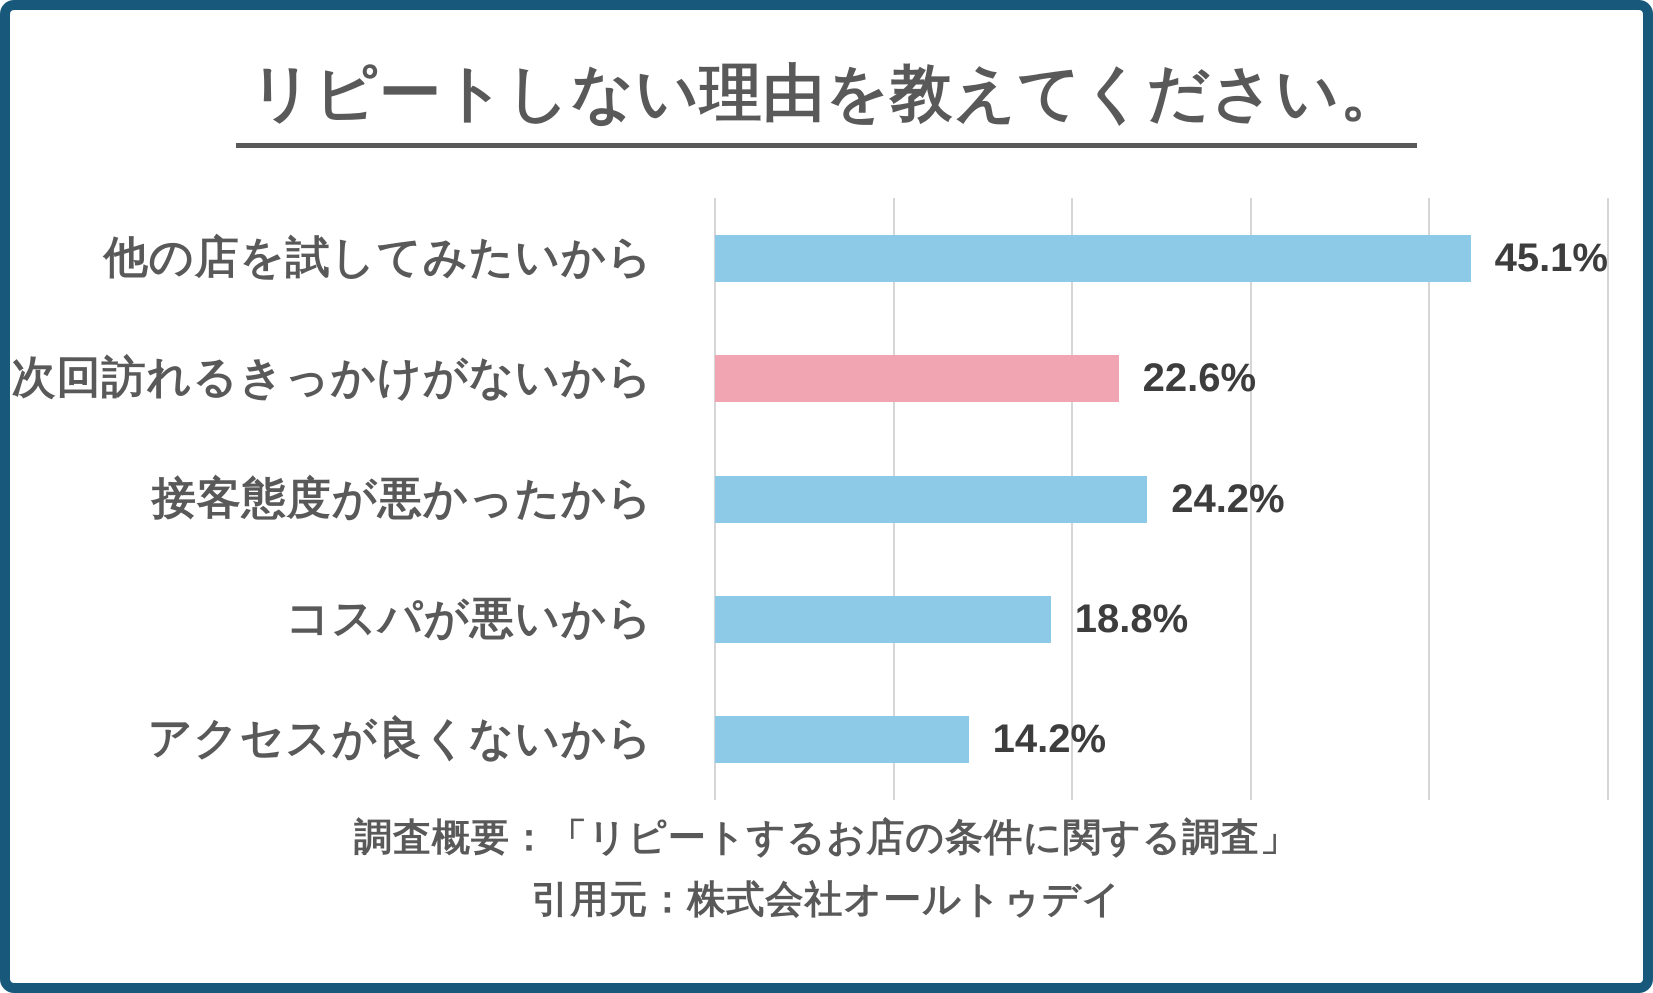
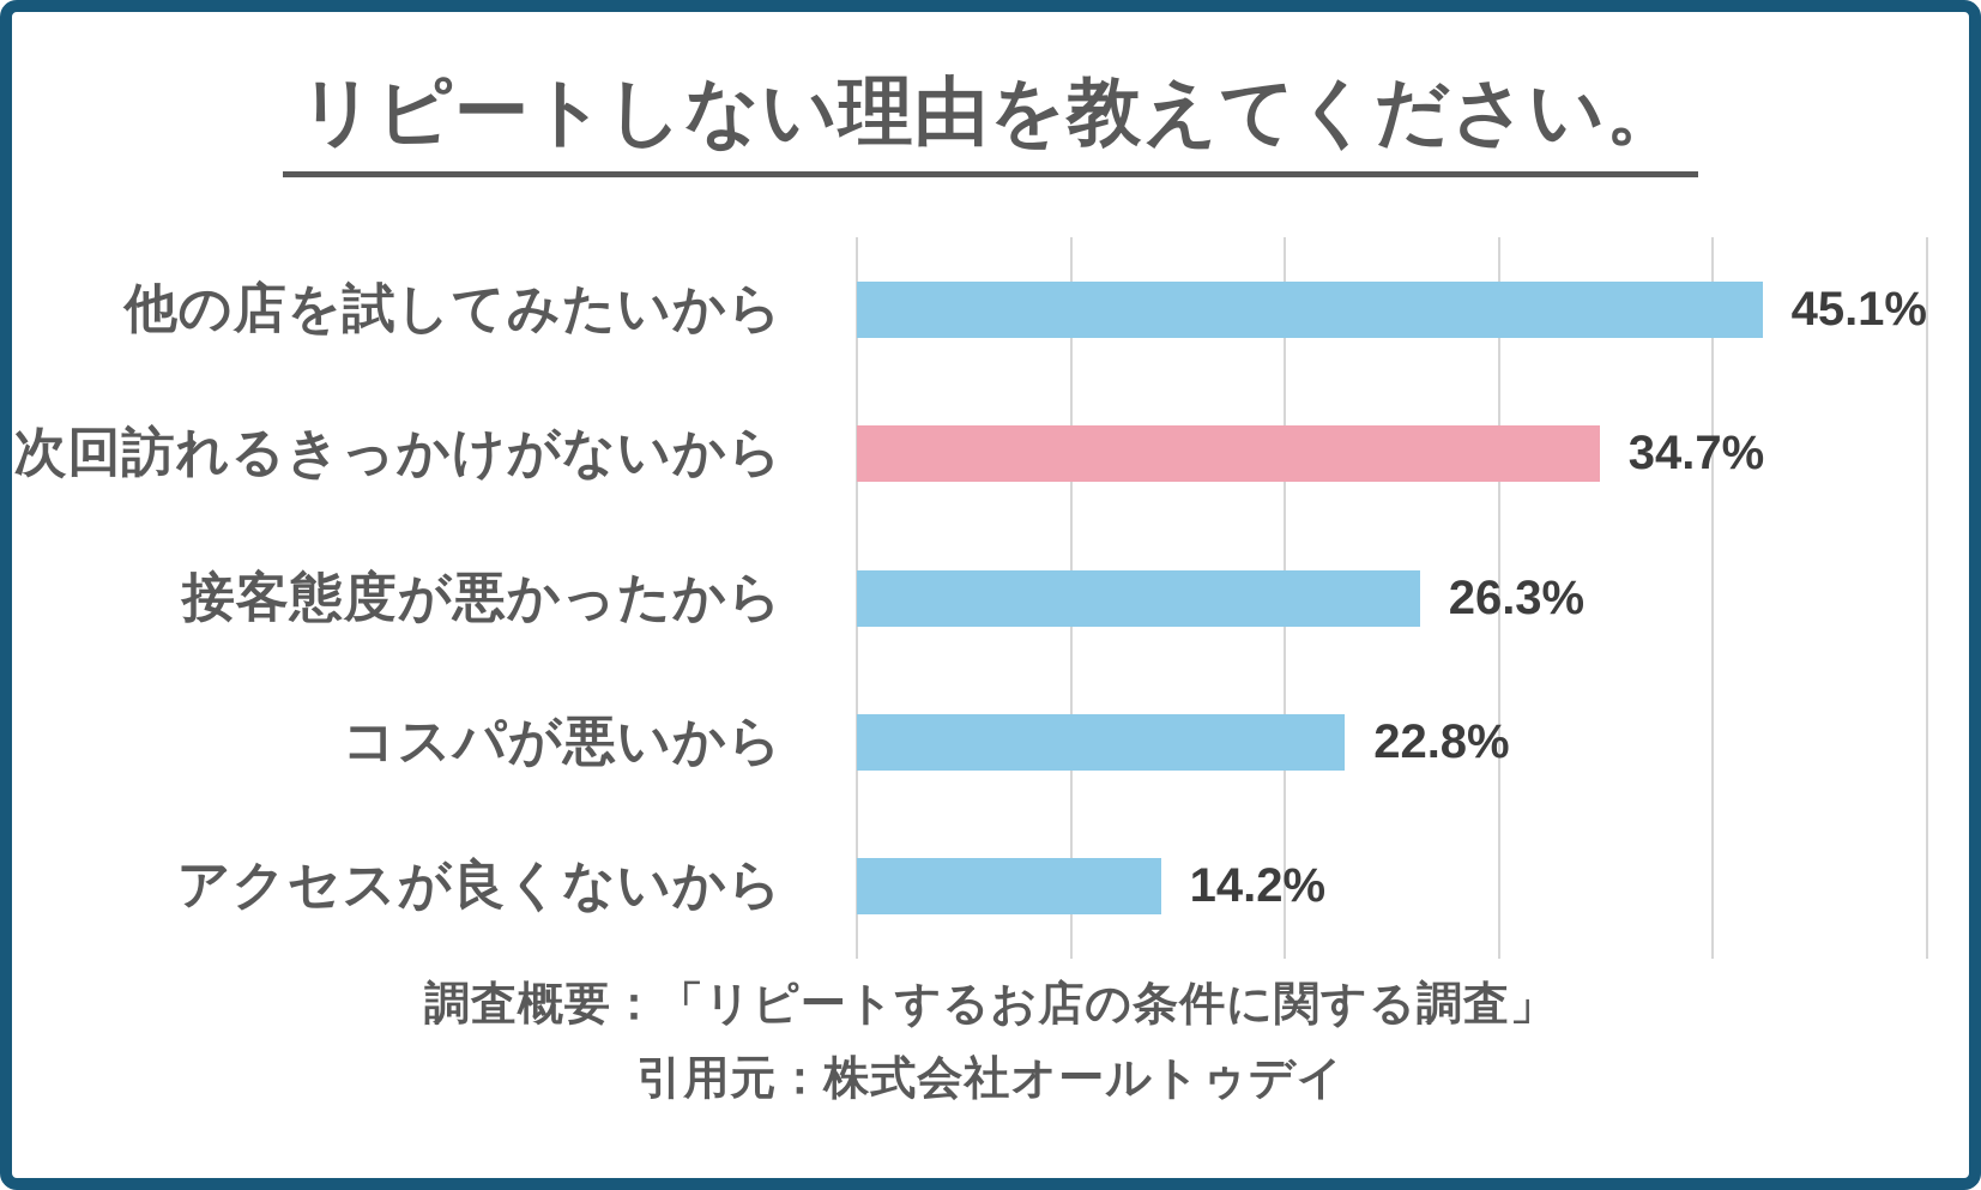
次回訪れるきっかけがないから: 22.6% -> 34.7%
接客態度が悪かったから: 24.2% -> 26.3%
コスパが悪いから: 18.8% -> 22.8%
